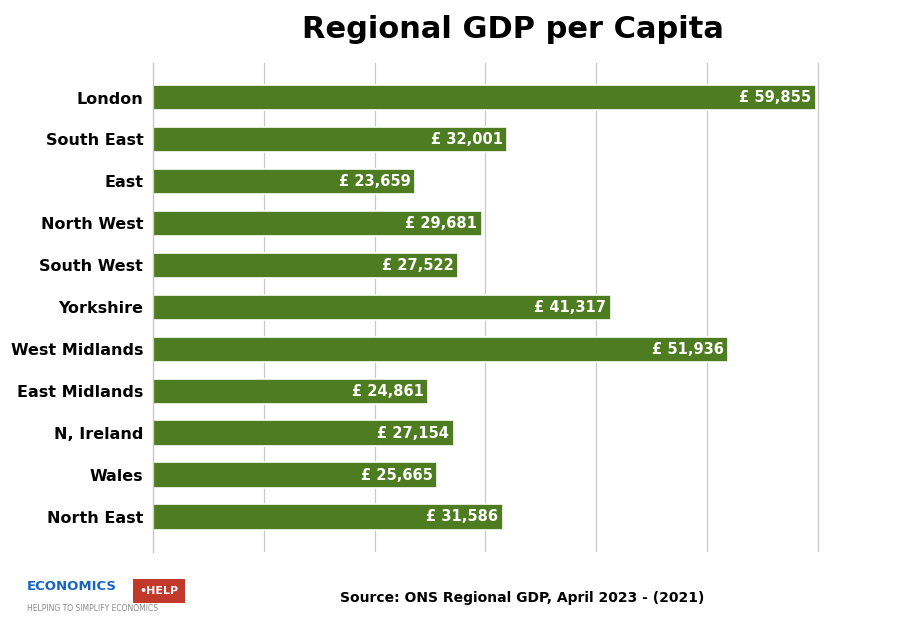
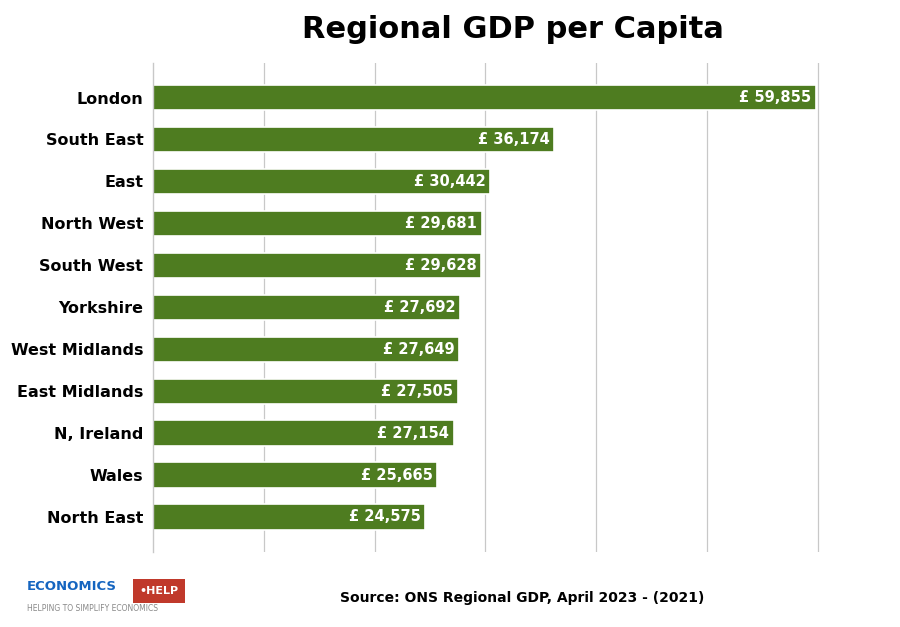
South East: 32,001 -> 36,174
East: 23,659 -> 30,442
South West: 27,522 -> 29,628
Yorkshire: 41,317 -> 27,692
West Midlands: 51,936 -> 27,649
East Midlands: 24,861 -> 27,505
North East: 31,586 -> 24,575
